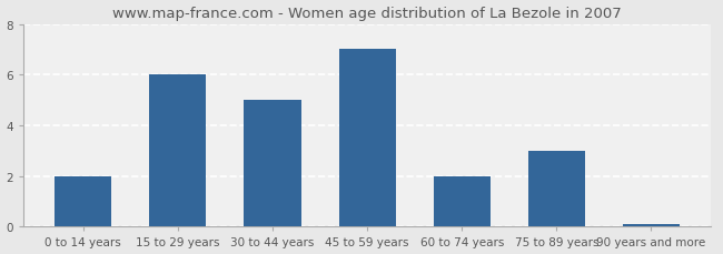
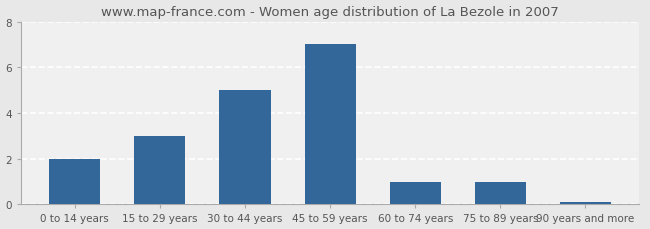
15 to 29 years: 6.0 -> 3.0
60 to 74 years: 2.0 -> 1.0
75 to 89 years: 3.0 -> 1.0
